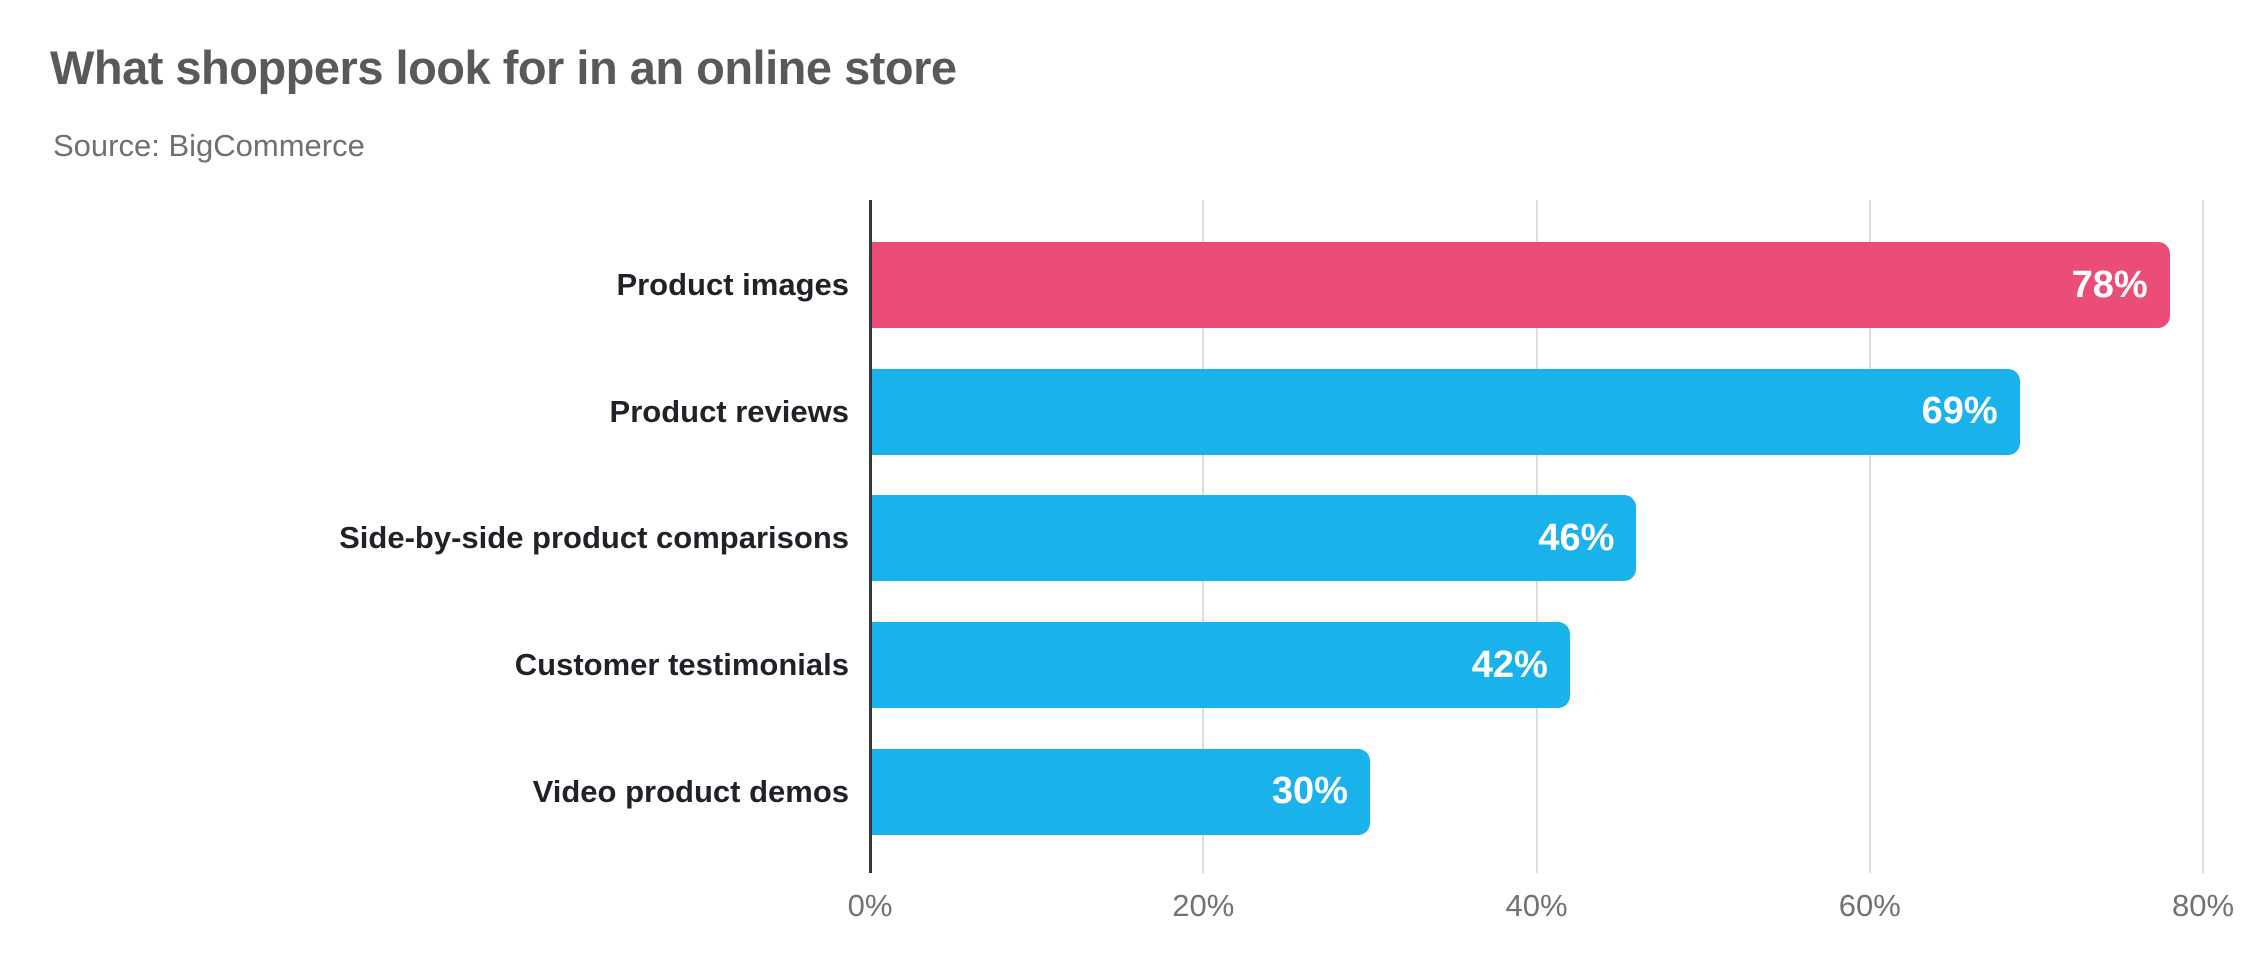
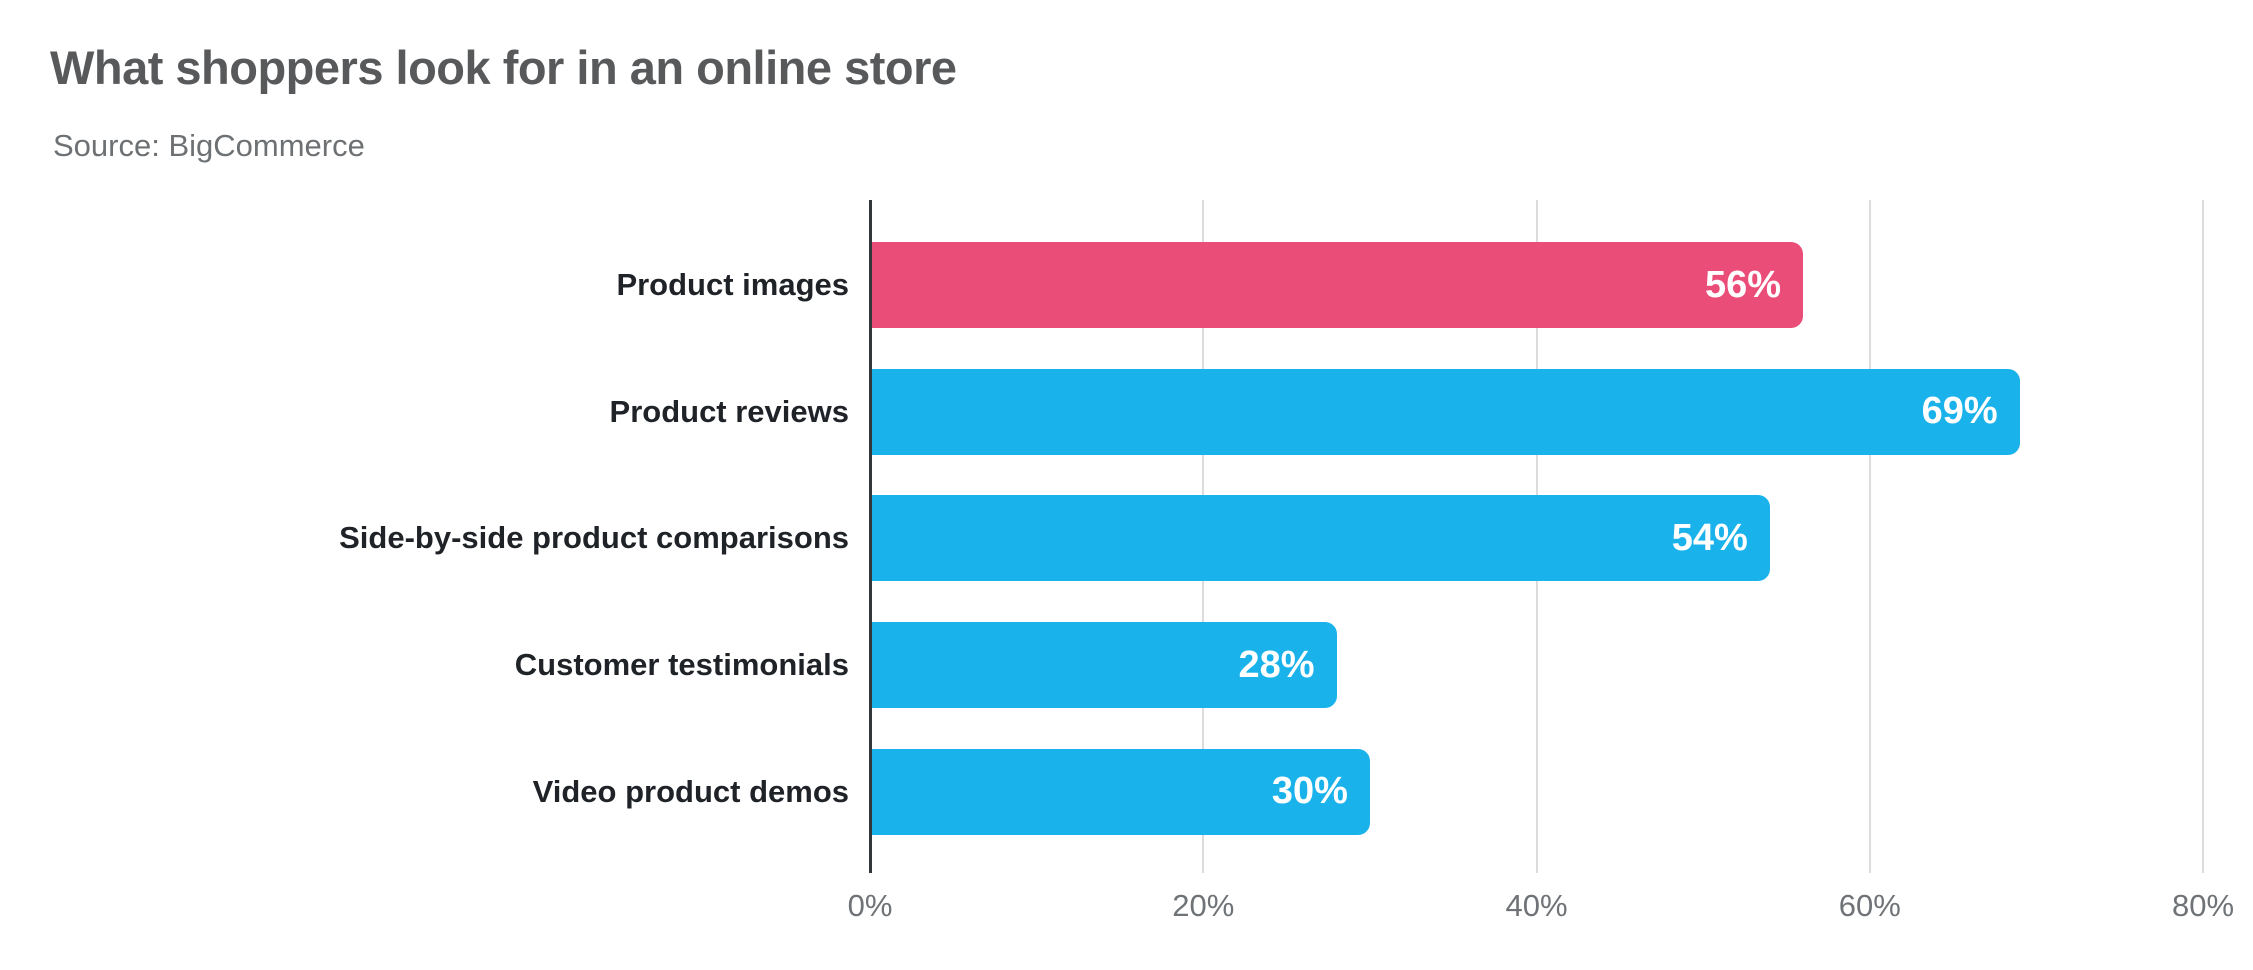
Product images: 78% -> 56%
Side-by-side product comparisons: 46% -> 54%
Customer testimonials: 42% -> 28%
